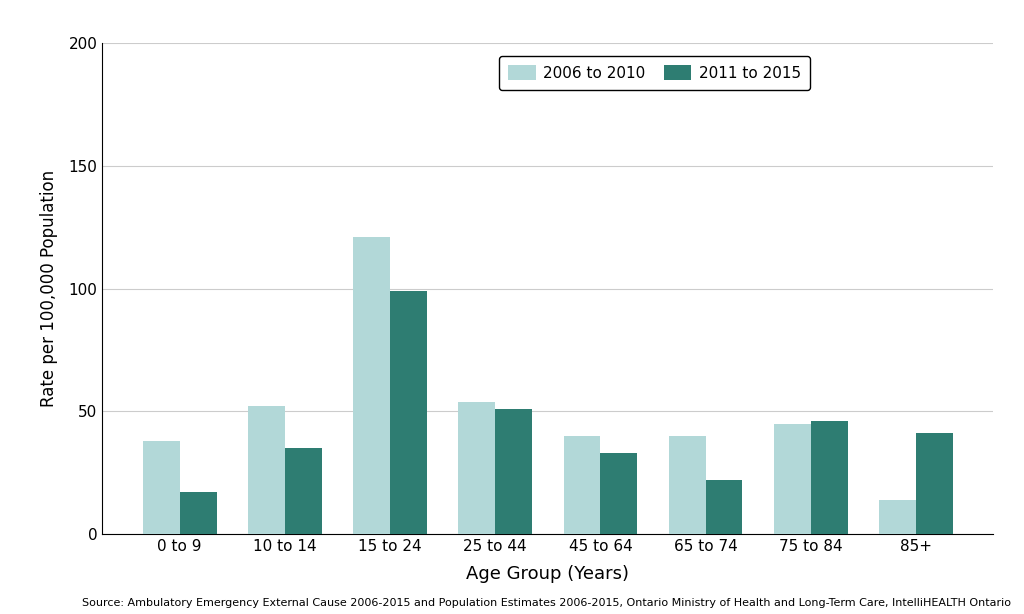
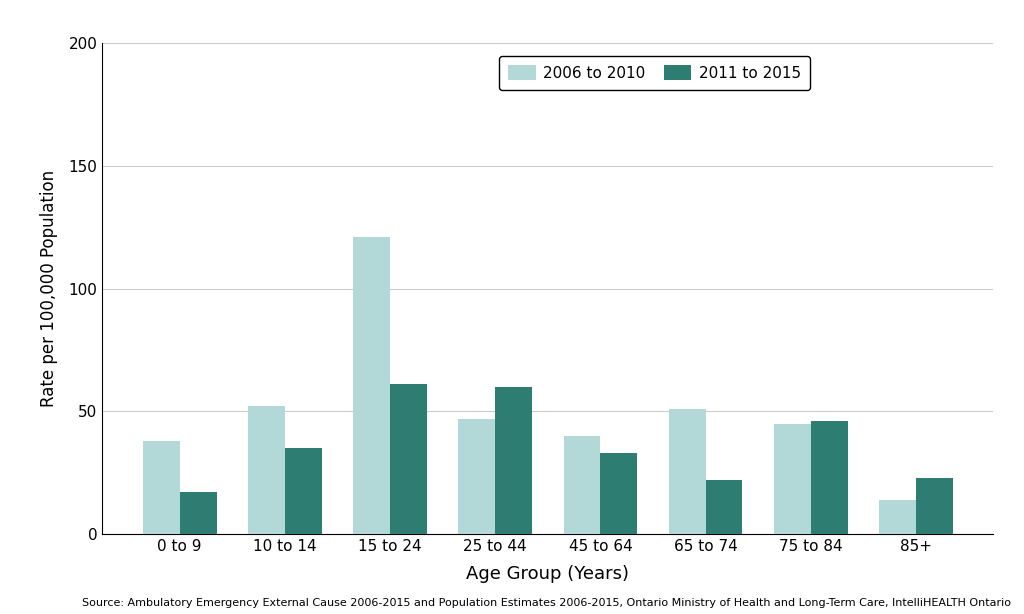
2011 to 2015/15 to 24: 99 -> 61
2006 to 2010/25 to 44: 54 -> 47
2011 to 2015/25 to 44: 51 -> 60
2006 to 2010/65 to 74: 40 -> 51
2011 to 2015/85+: 41 -> 23
